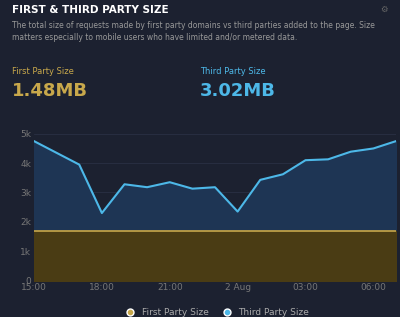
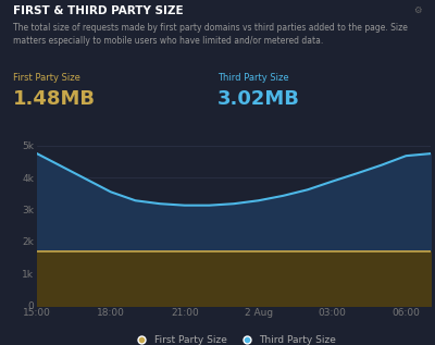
Third Party Size/18:00: 2.30k -> 3.55k
Third Party Size/21:00: 3.35k -> 3.13k
Third Party Size/2 Aug: 2.35k -> 3.28k
Third Party Size/03:00: 4.10k -> 3.88k
Third Party Size/06:00: 4.50k -> 4.68k
